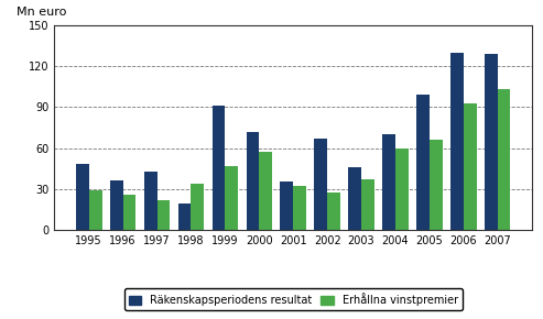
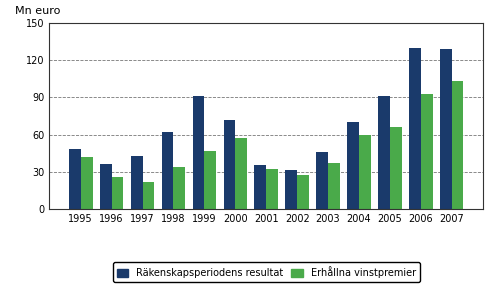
Erhållna vinstpremier/1995: 29 -> 42
Räkenskapsperiodens resultat/1998: 19 -> 62
Räkenskapsperiodens resultat/2002: 67 -> 31
Räkenskapsperiodens resultat/2005: 99 -> 91
